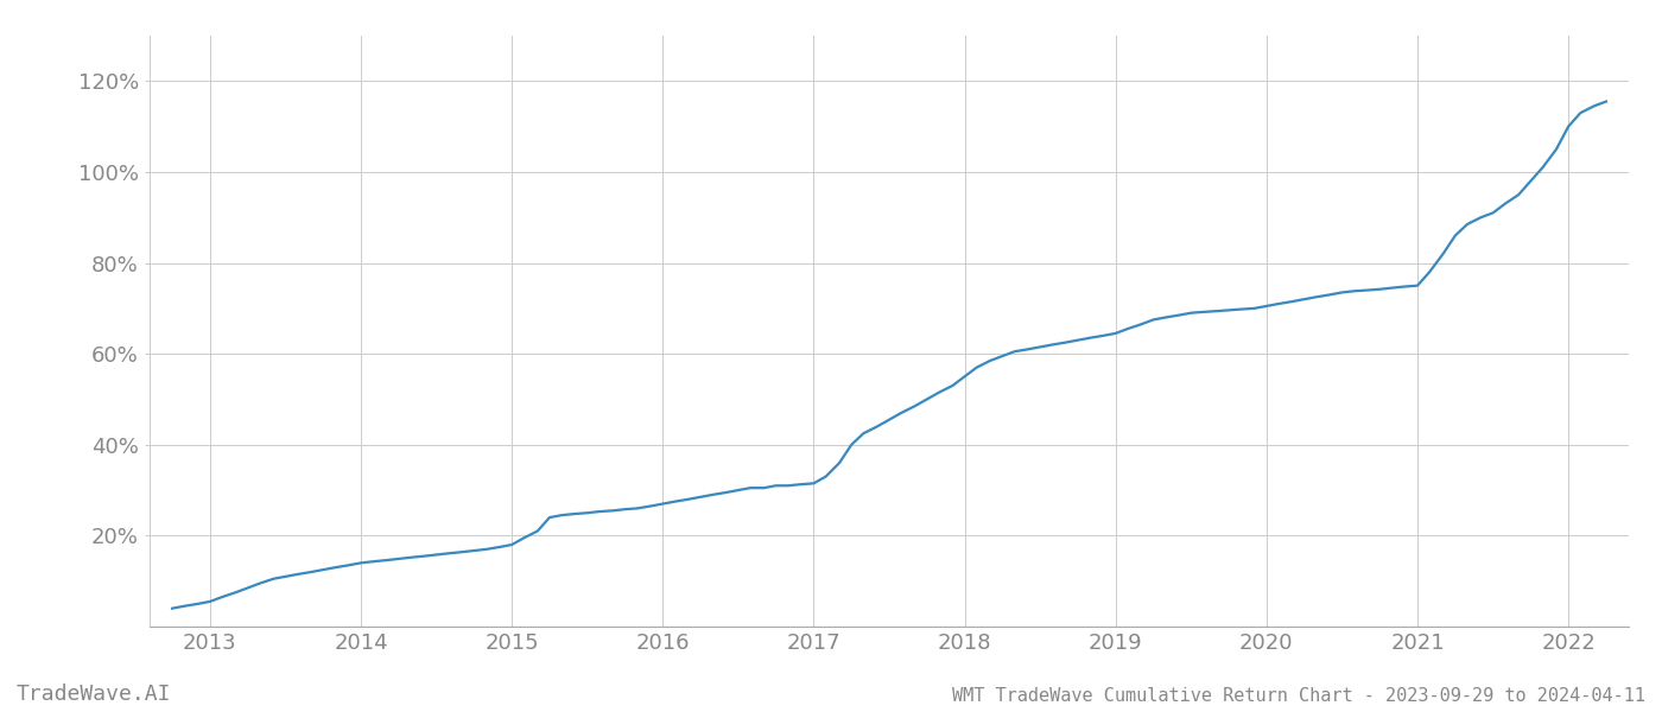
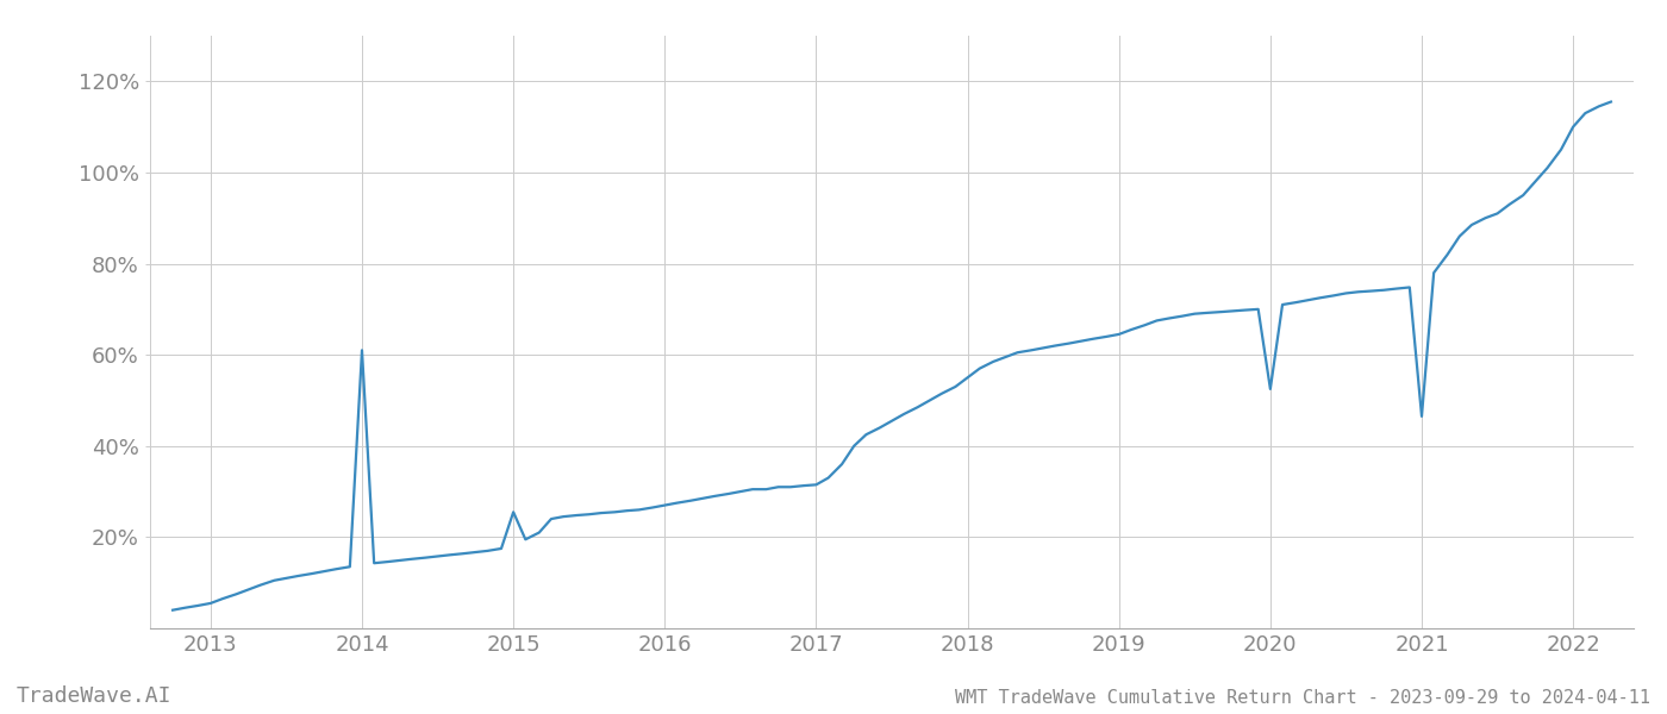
2014: 14.0% -> 61.0%
2015: 18.0% -> 25.5%
2020: 70.5% -> 52.5%
2021: 75.0% -> 46.5%
